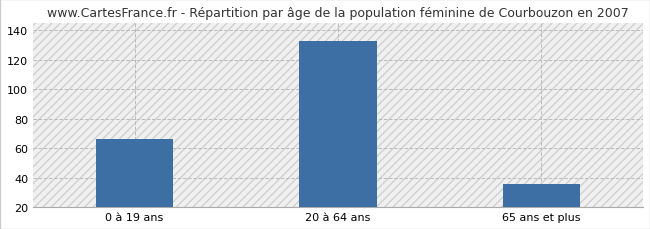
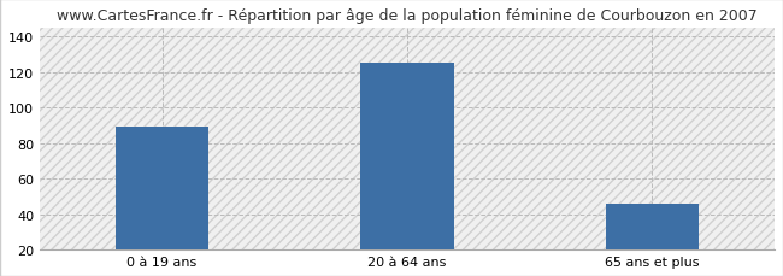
0 à 19 ans: 66 -> 89
20 à 64 ans: 133 -> 125
65 ans et plus: 36 -> 46
